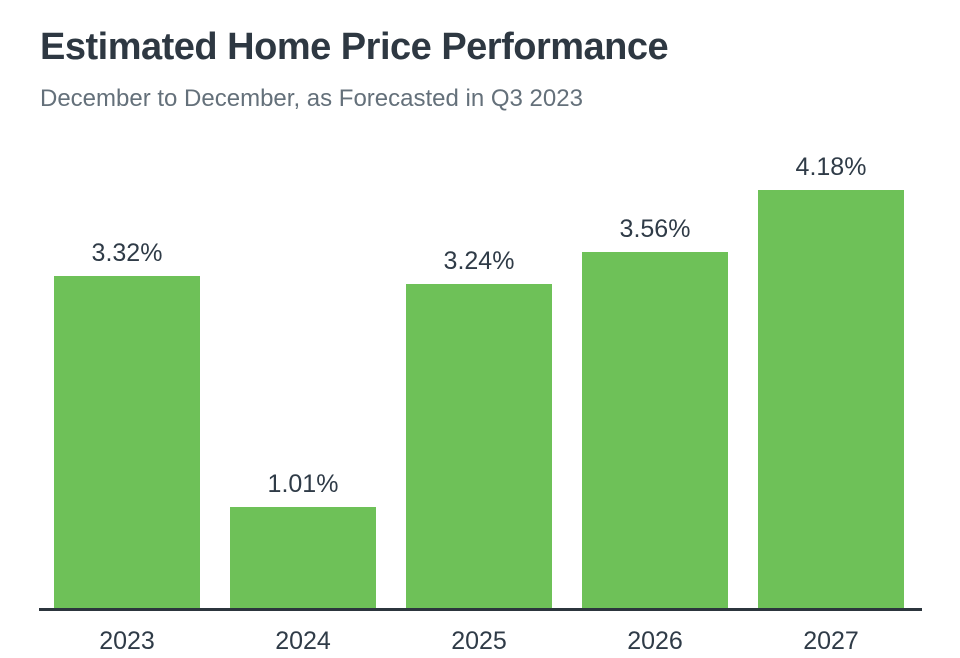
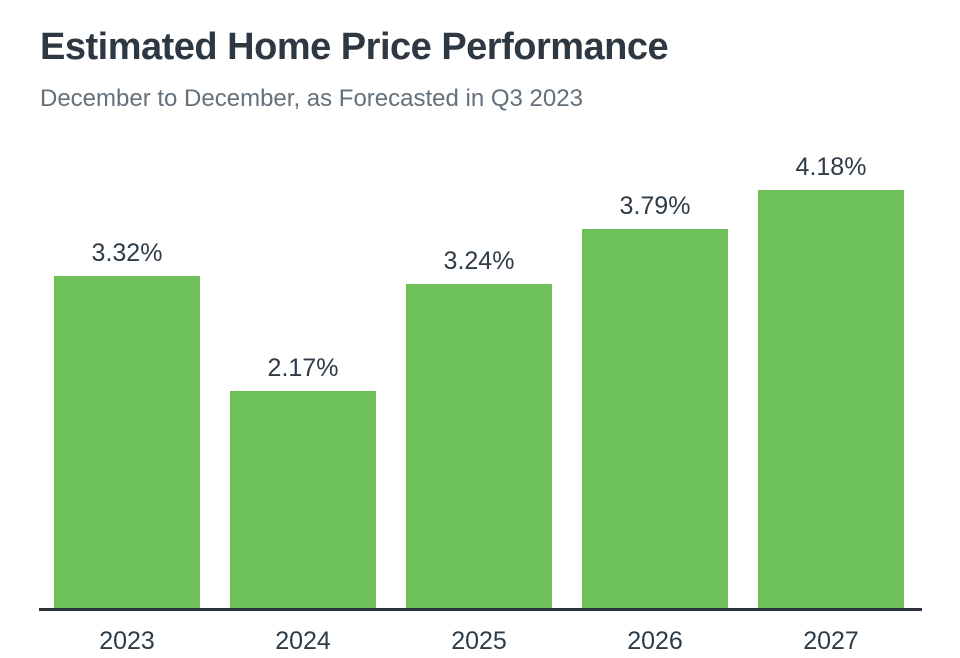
2024: 1.01% -> 2.17%
2026: 3.56% -> 3.79%
